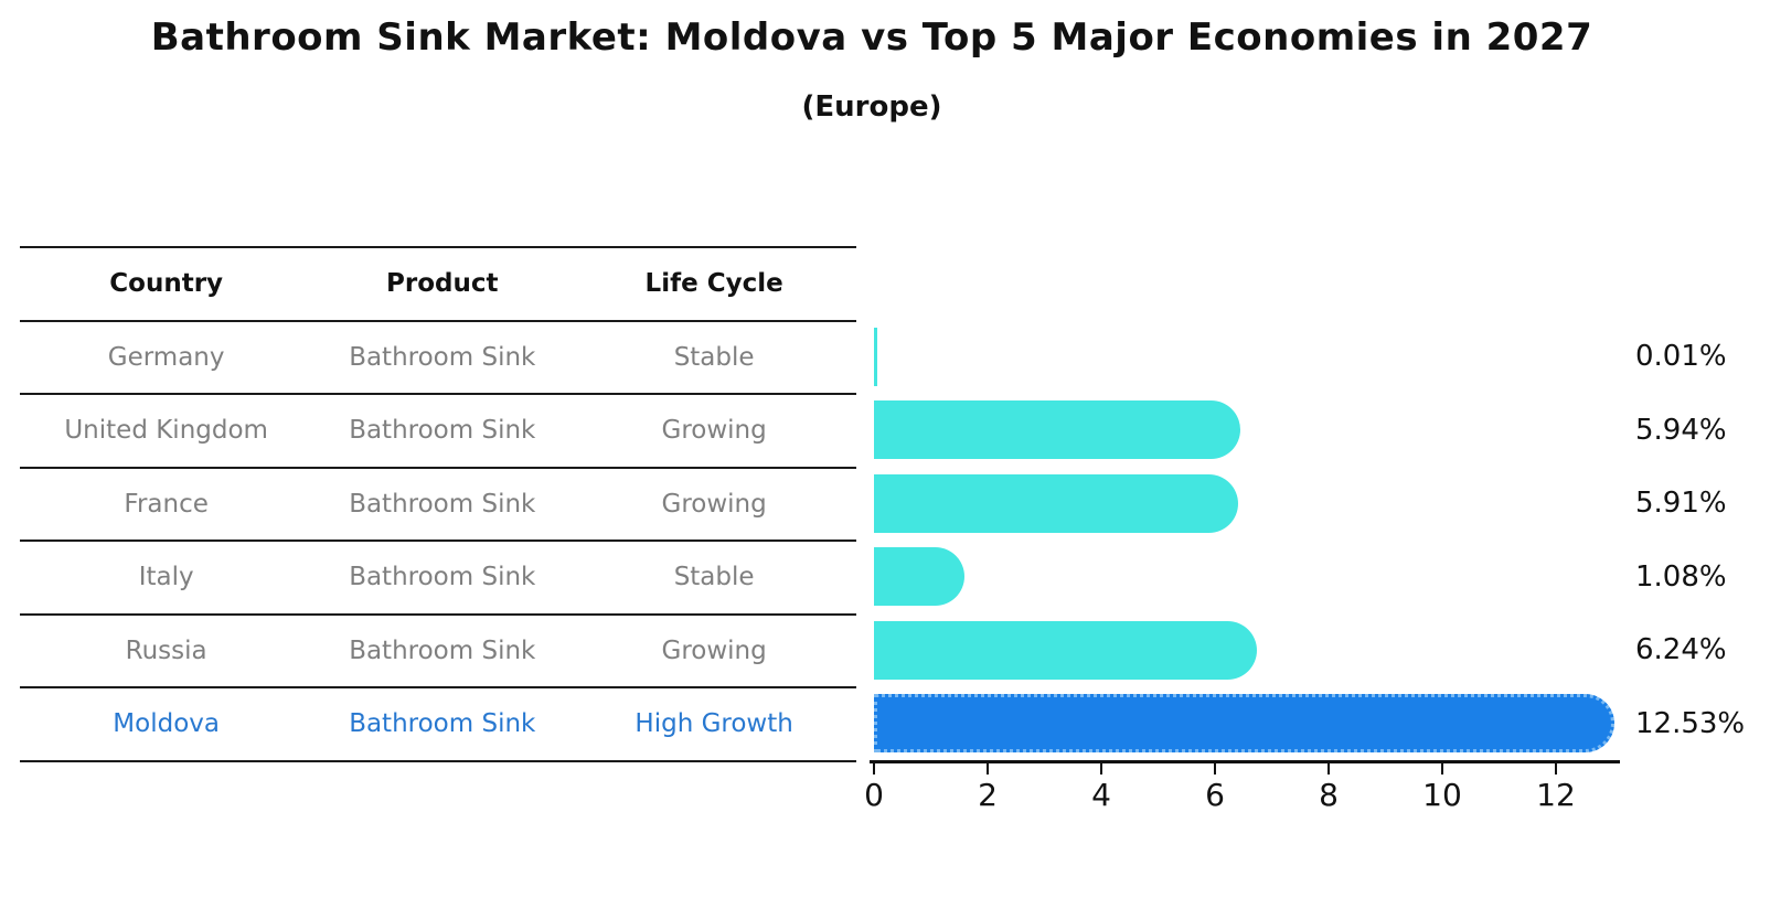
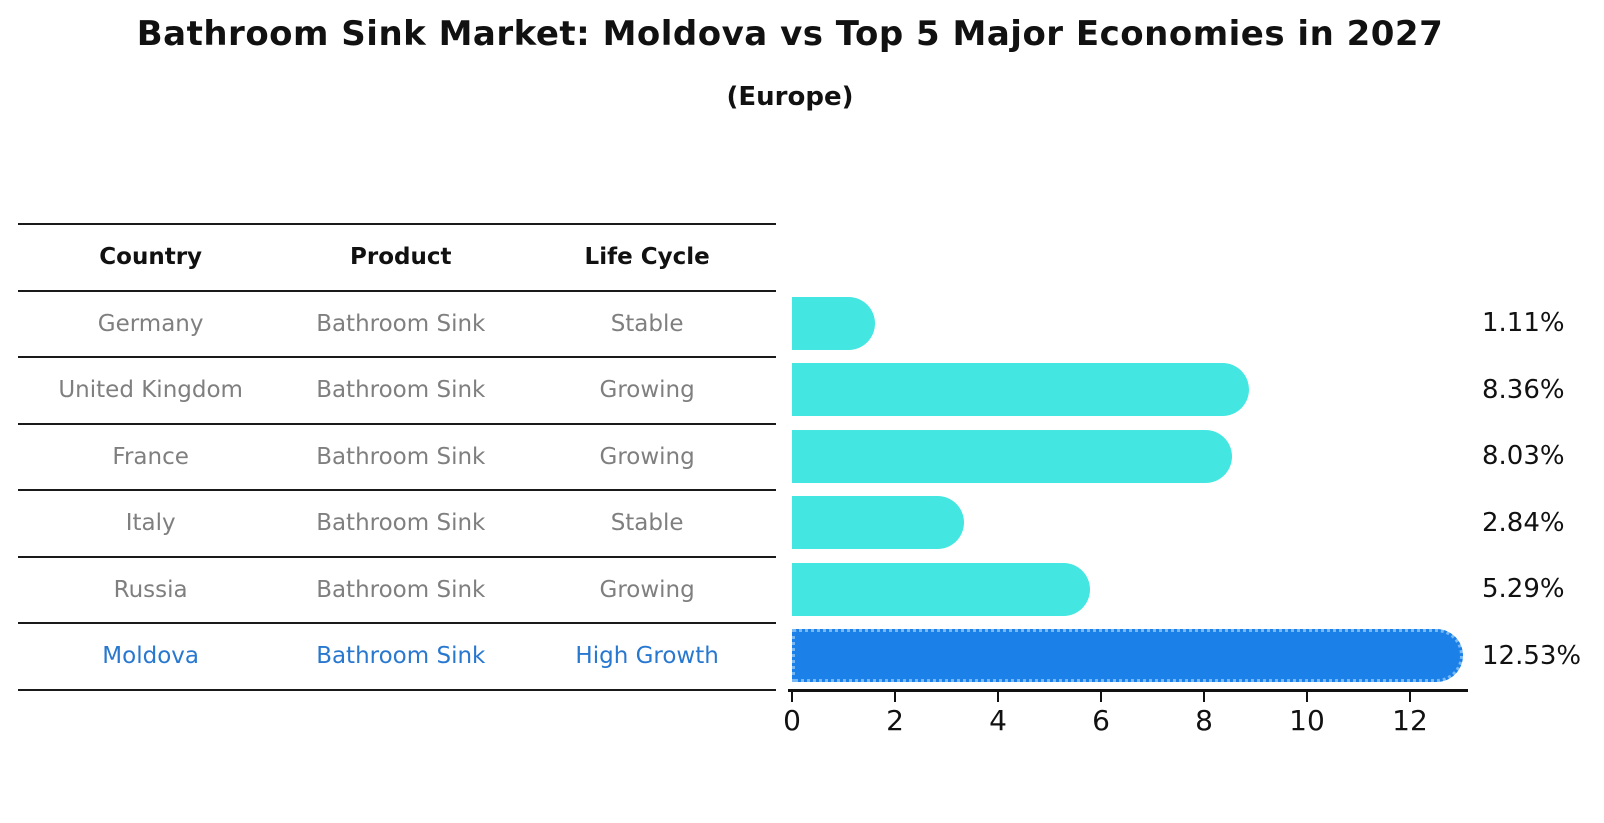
Germany: 0.01% -> 1.11%
United Kingdom: 5.94% -> 8.36%
France: 5.91% -> 8.03%
Italy: 1.08% -> 2.84%
Russia: 6.24% -> 5.29%
